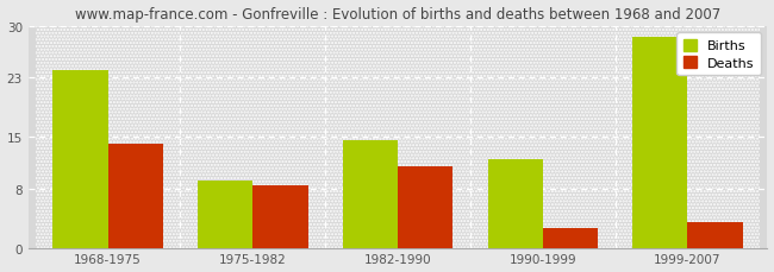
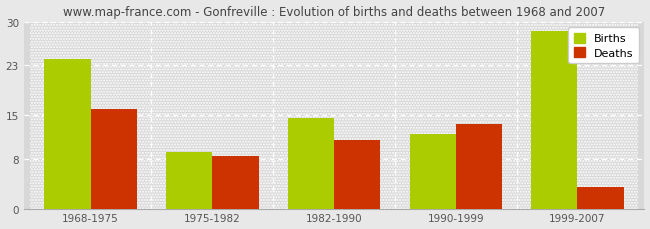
Deaths/1968-1975: 14.0 -> 16.0
Deaths/1990-1999: 2.6 -> 13.5
